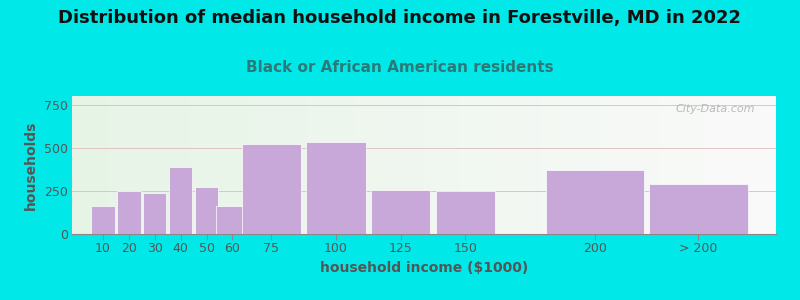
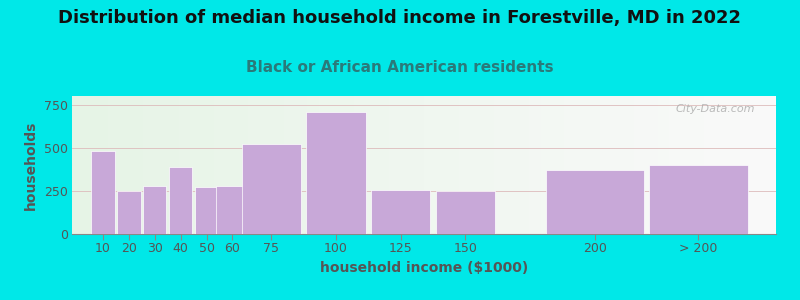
10: 160 -> 480
30: 240 -> 280
60: 160 -> 280
100: 540 -> 710
> 200: 290 -> 400
